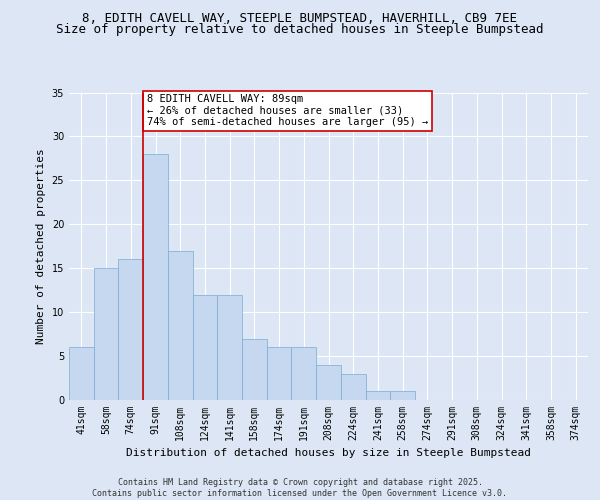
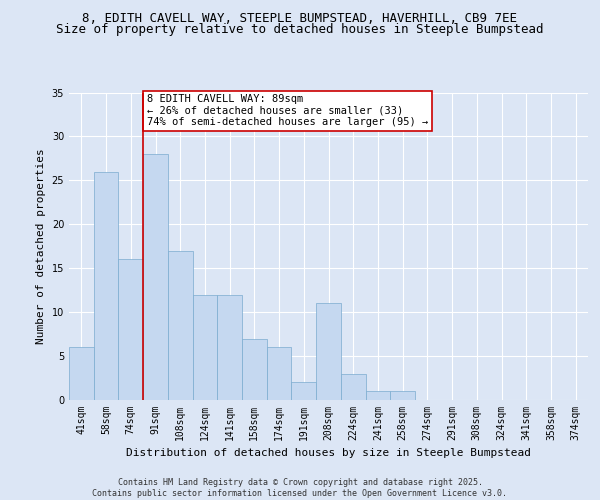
58sqm: 15 -> 26
191sqm: 6 -> 2
208sqm: 4 -> 11
